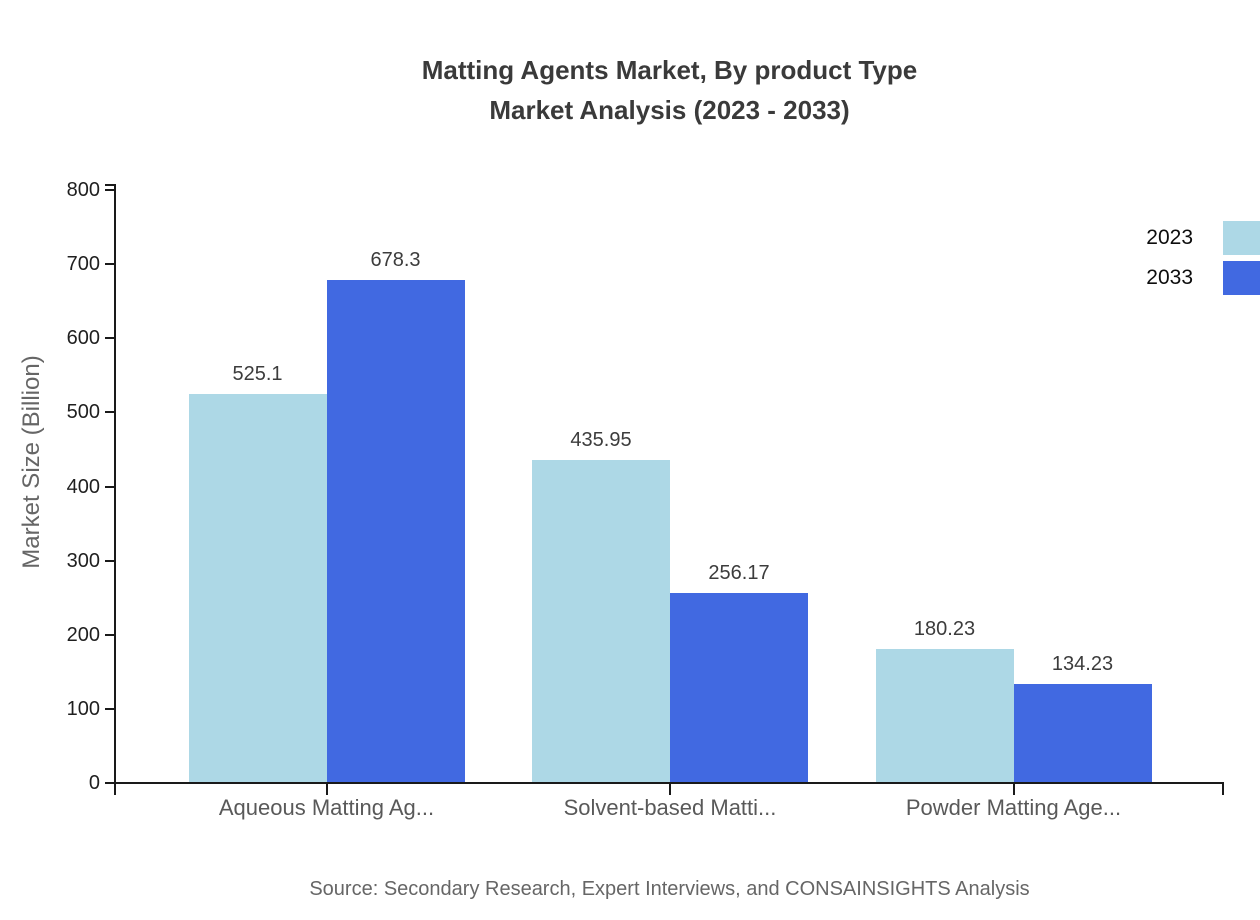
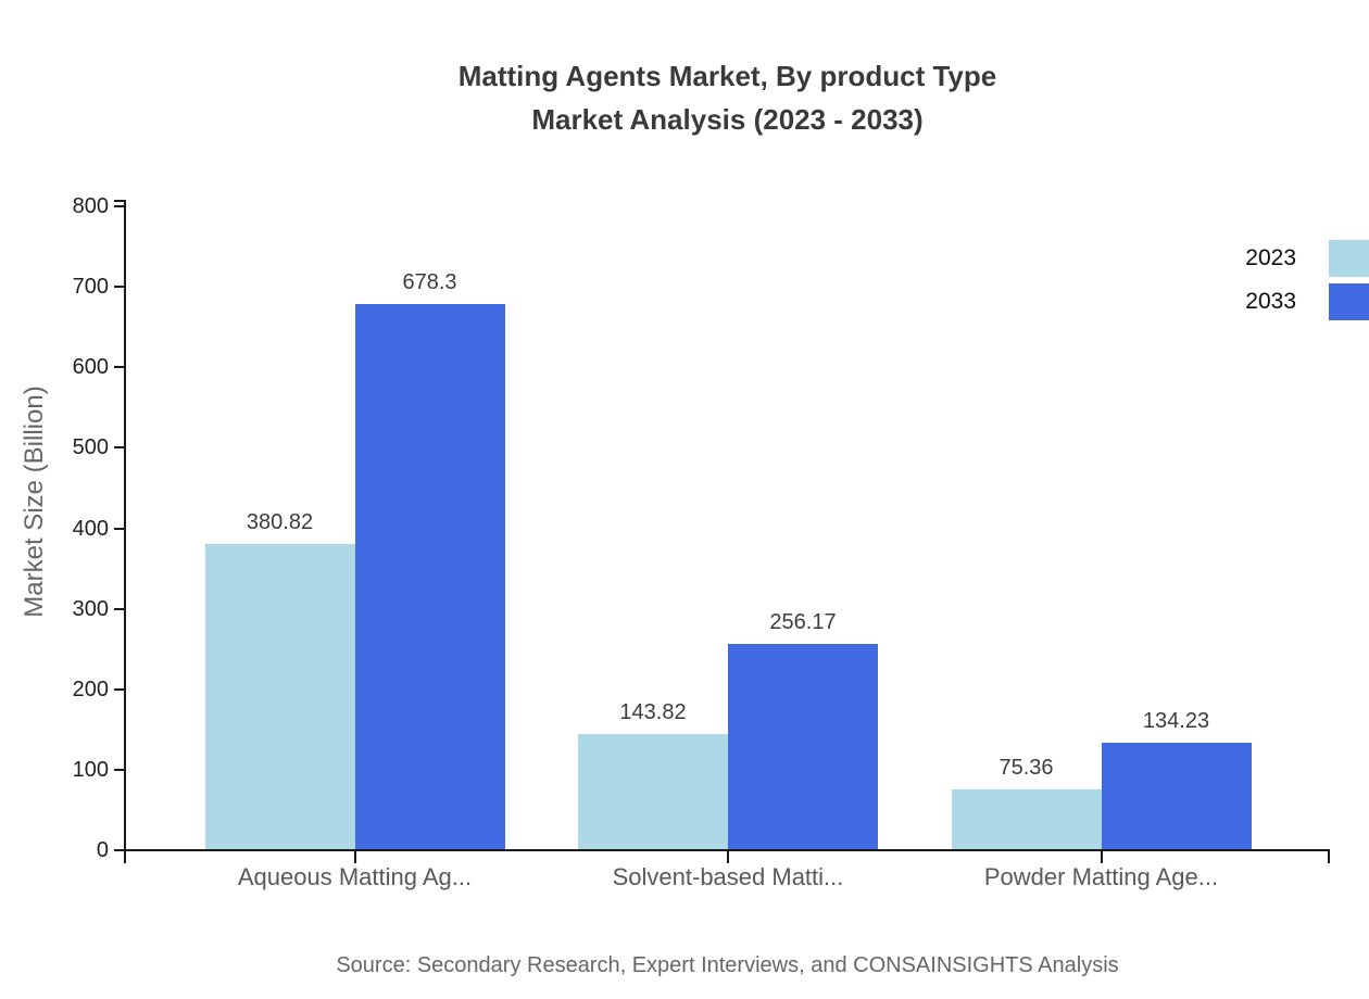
2023/Aqueous Matting Ag...: 525.1 -> 380.82
2023/Solvent-based Matti...: 435.95 -> 143.82
2023/Powder Matting Age...: 180.23 -> 75.36
